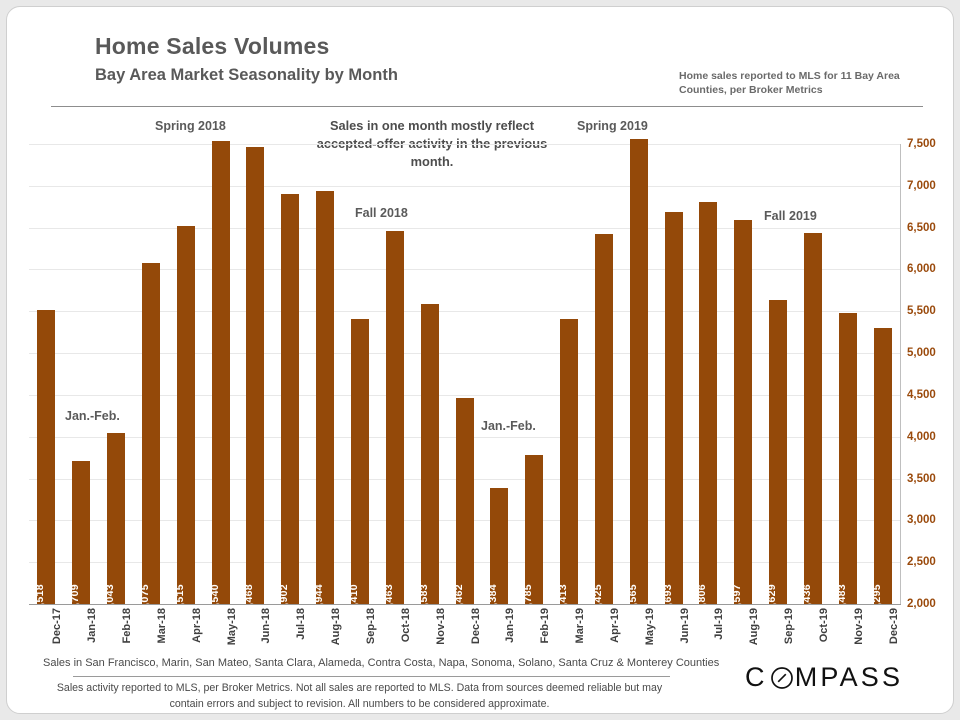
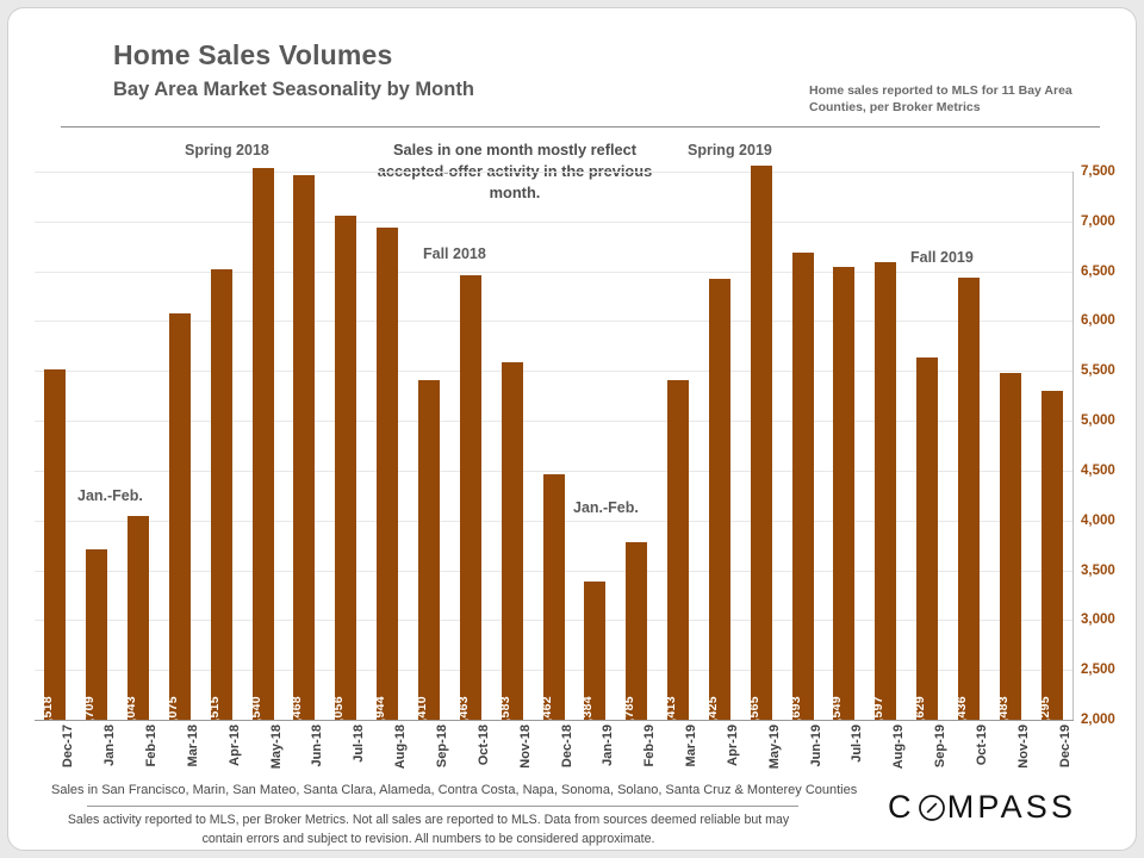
Jul-18: 6,902 -> 7,056
Jul-19: 6,806 -> 6,549
